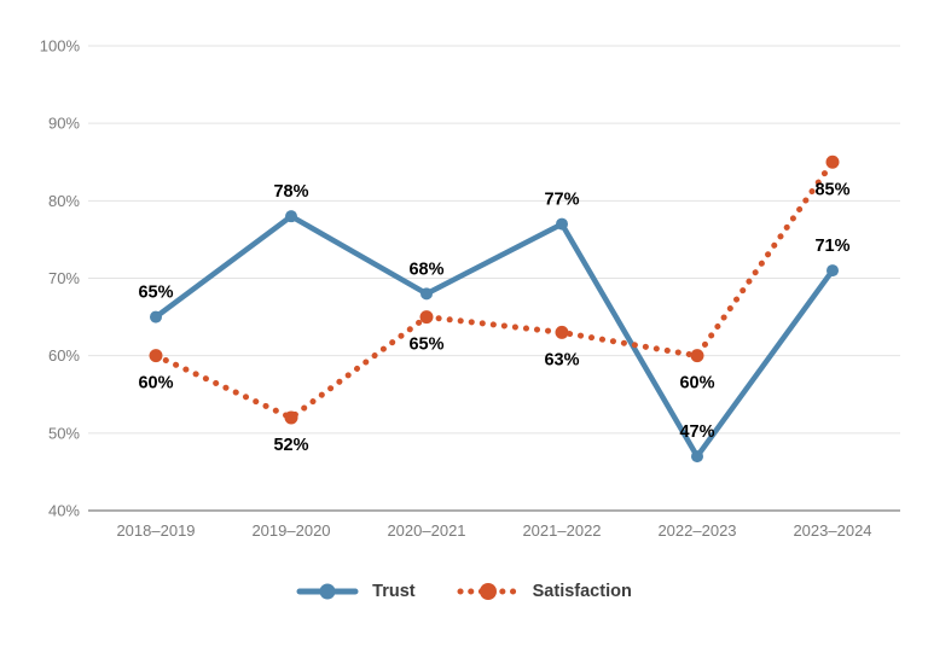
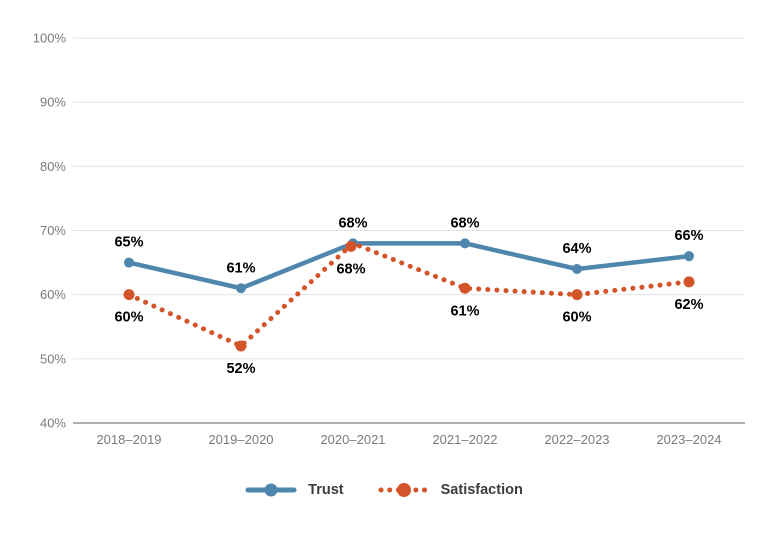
Trust/2019–2020: 78% -> 61%
Satisfaction/2020–2021: 65% -> 68%
Trust/2021–2022: 77% -> 68%
Satisfaction/2021–2022: 63% -> 61%
Trust/2022–2023: 47% -> 64%
Trust/2023–2024: 71% -> 66%
Satisfaction/2023–2024: 85% -> 62%
